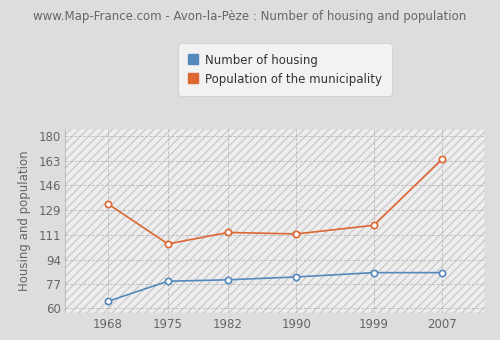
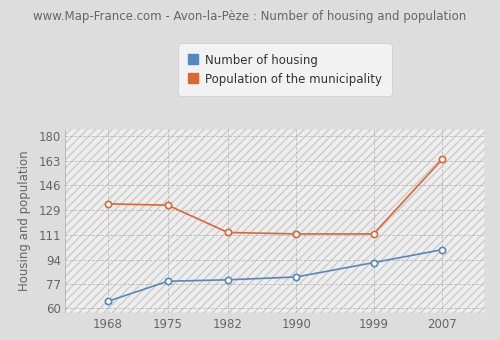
Population of the municipality/1975: 105 -> 132
Number of housing/1999: 85 -> 92
Population of the municipality/1999: 118 -> 112
Number of housing/2007: 85 -> 101
